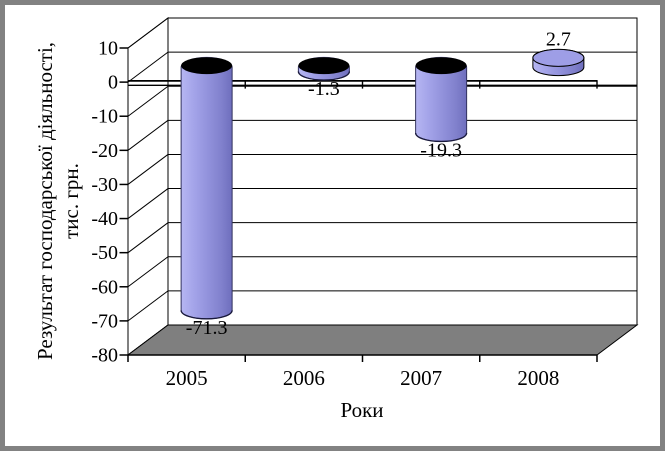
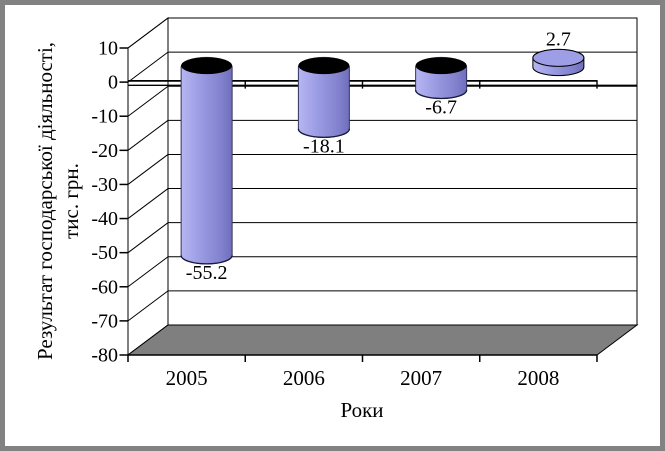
2005: -71.3 -> -55.2
2006: -1.3 -> -18.1
2007: -19.3 -> -6.7
